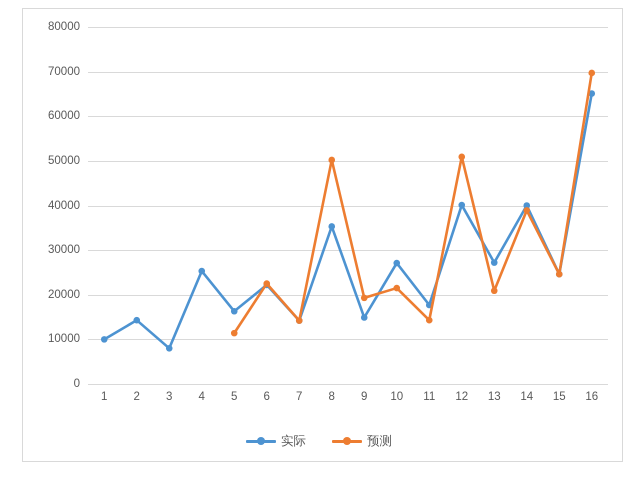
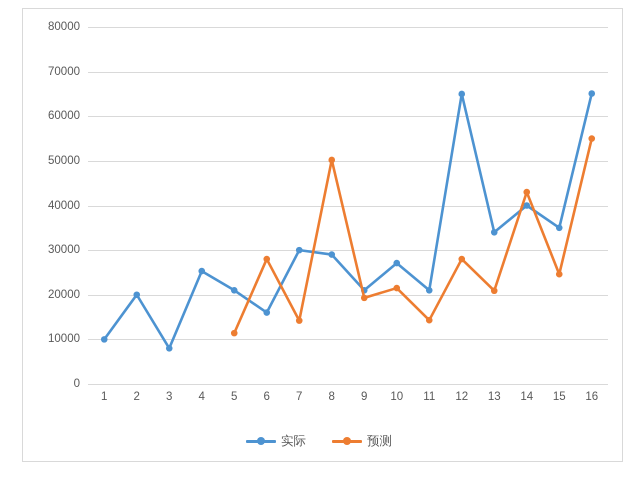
实际/2: 14000 -> 20000
实际/5: 16000 -> 21000
实际/6: 22000 -> 16000
预测/6: 22000 -> 28000
实际/7: 14000 -> 30000
实际/8: 35000 -> 29000
实际/9: 15000 -> 21000
实际/11: 18000 -> 21000
实际/12: 40000 -> 65000
预测/12: 51000 -> 28000
实际/13: 27000 -> 34000
预测/14: 39000 -> 43000
实际/15: 25000 -> 35000
预测/16: 70000 -> 55000
